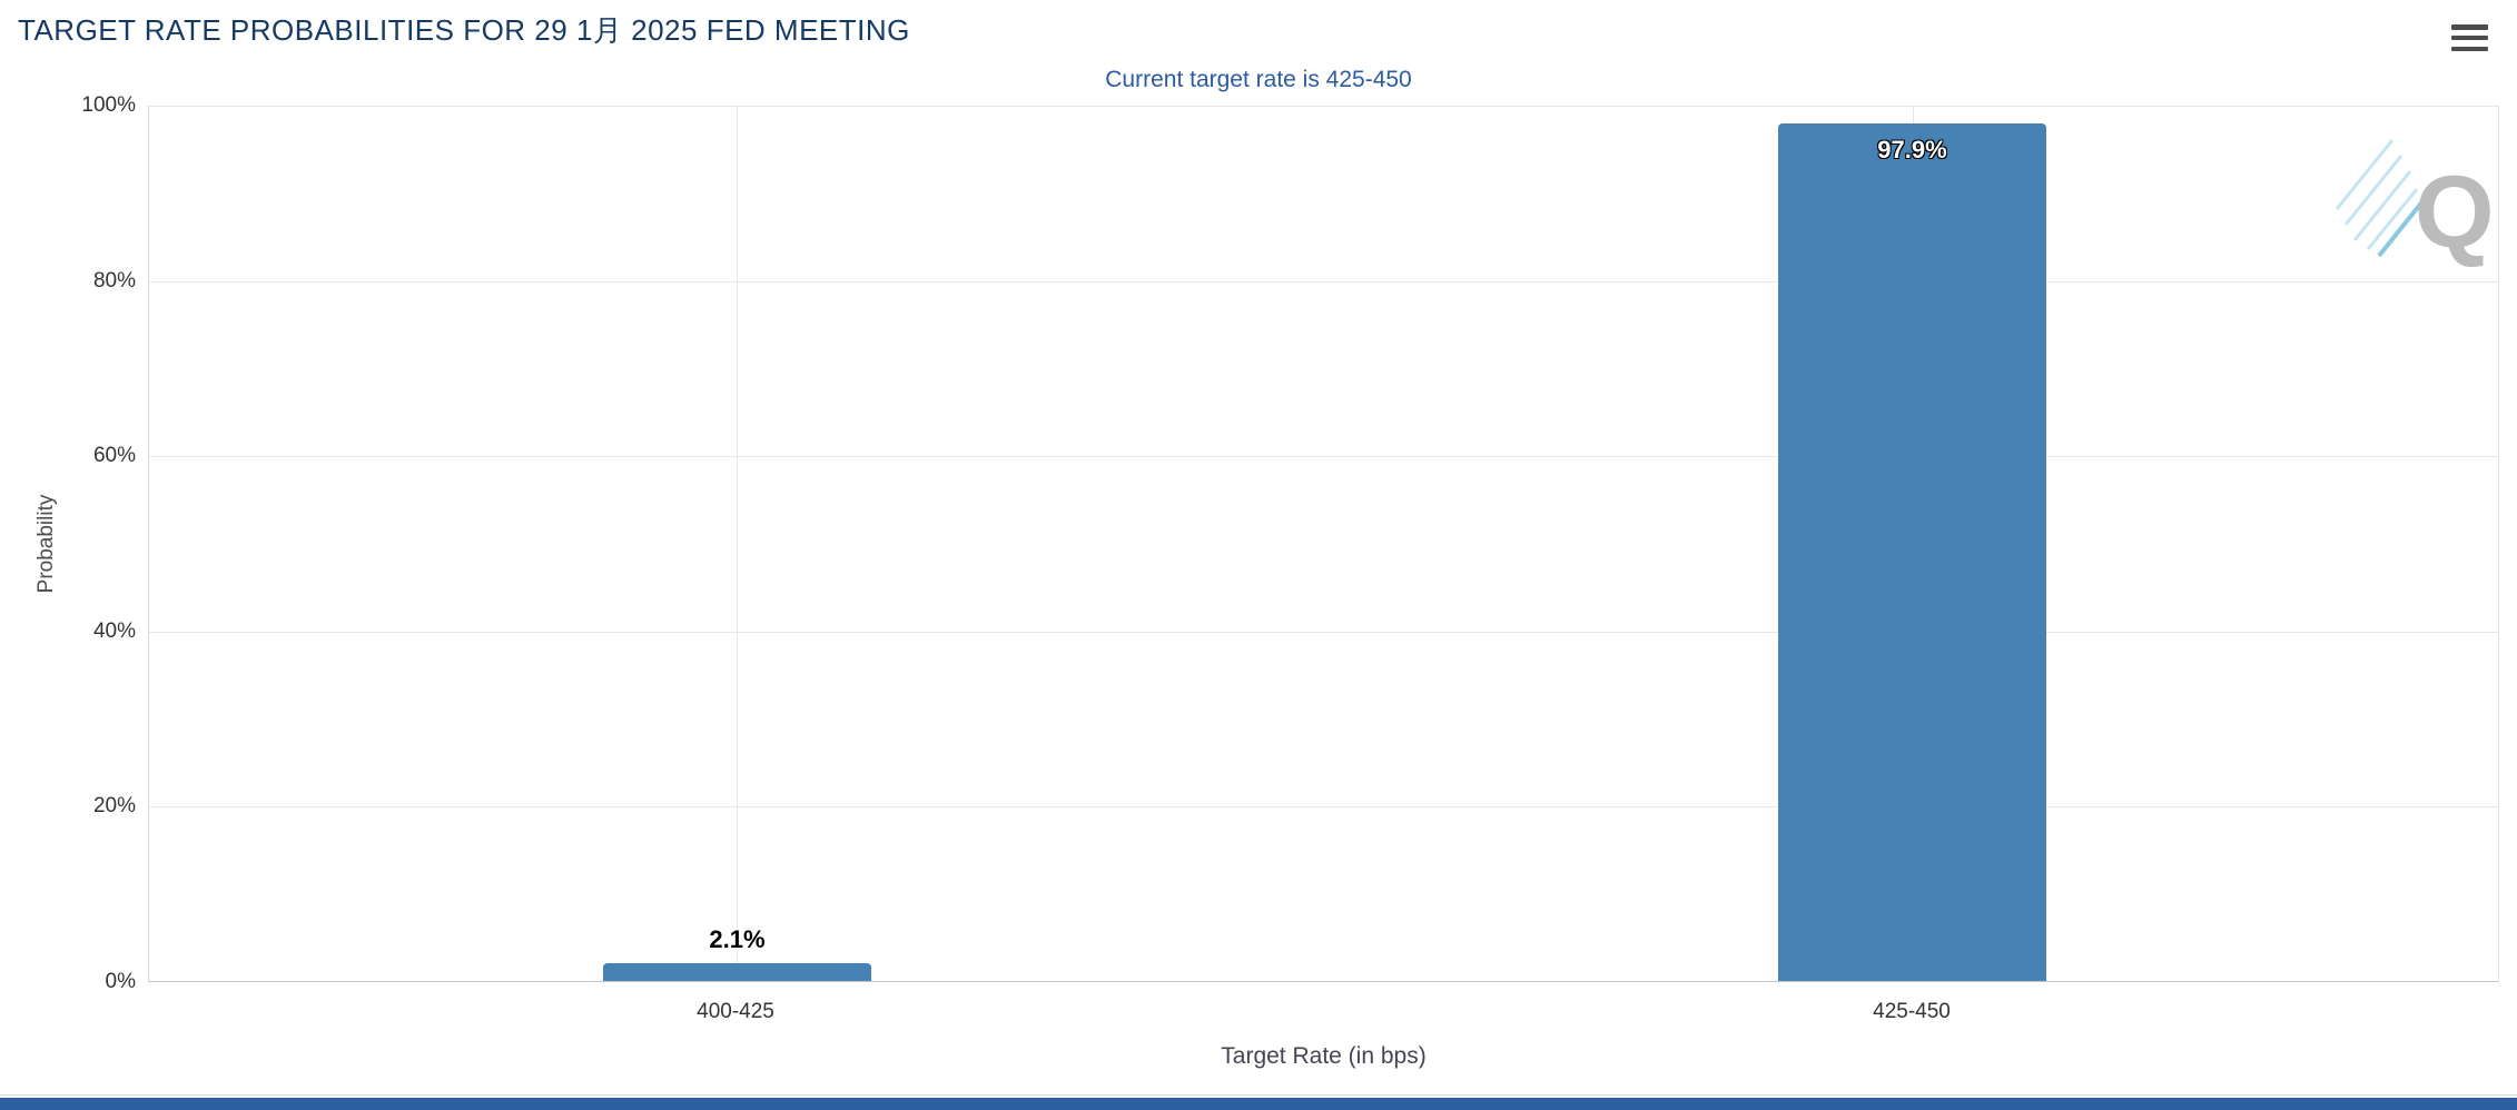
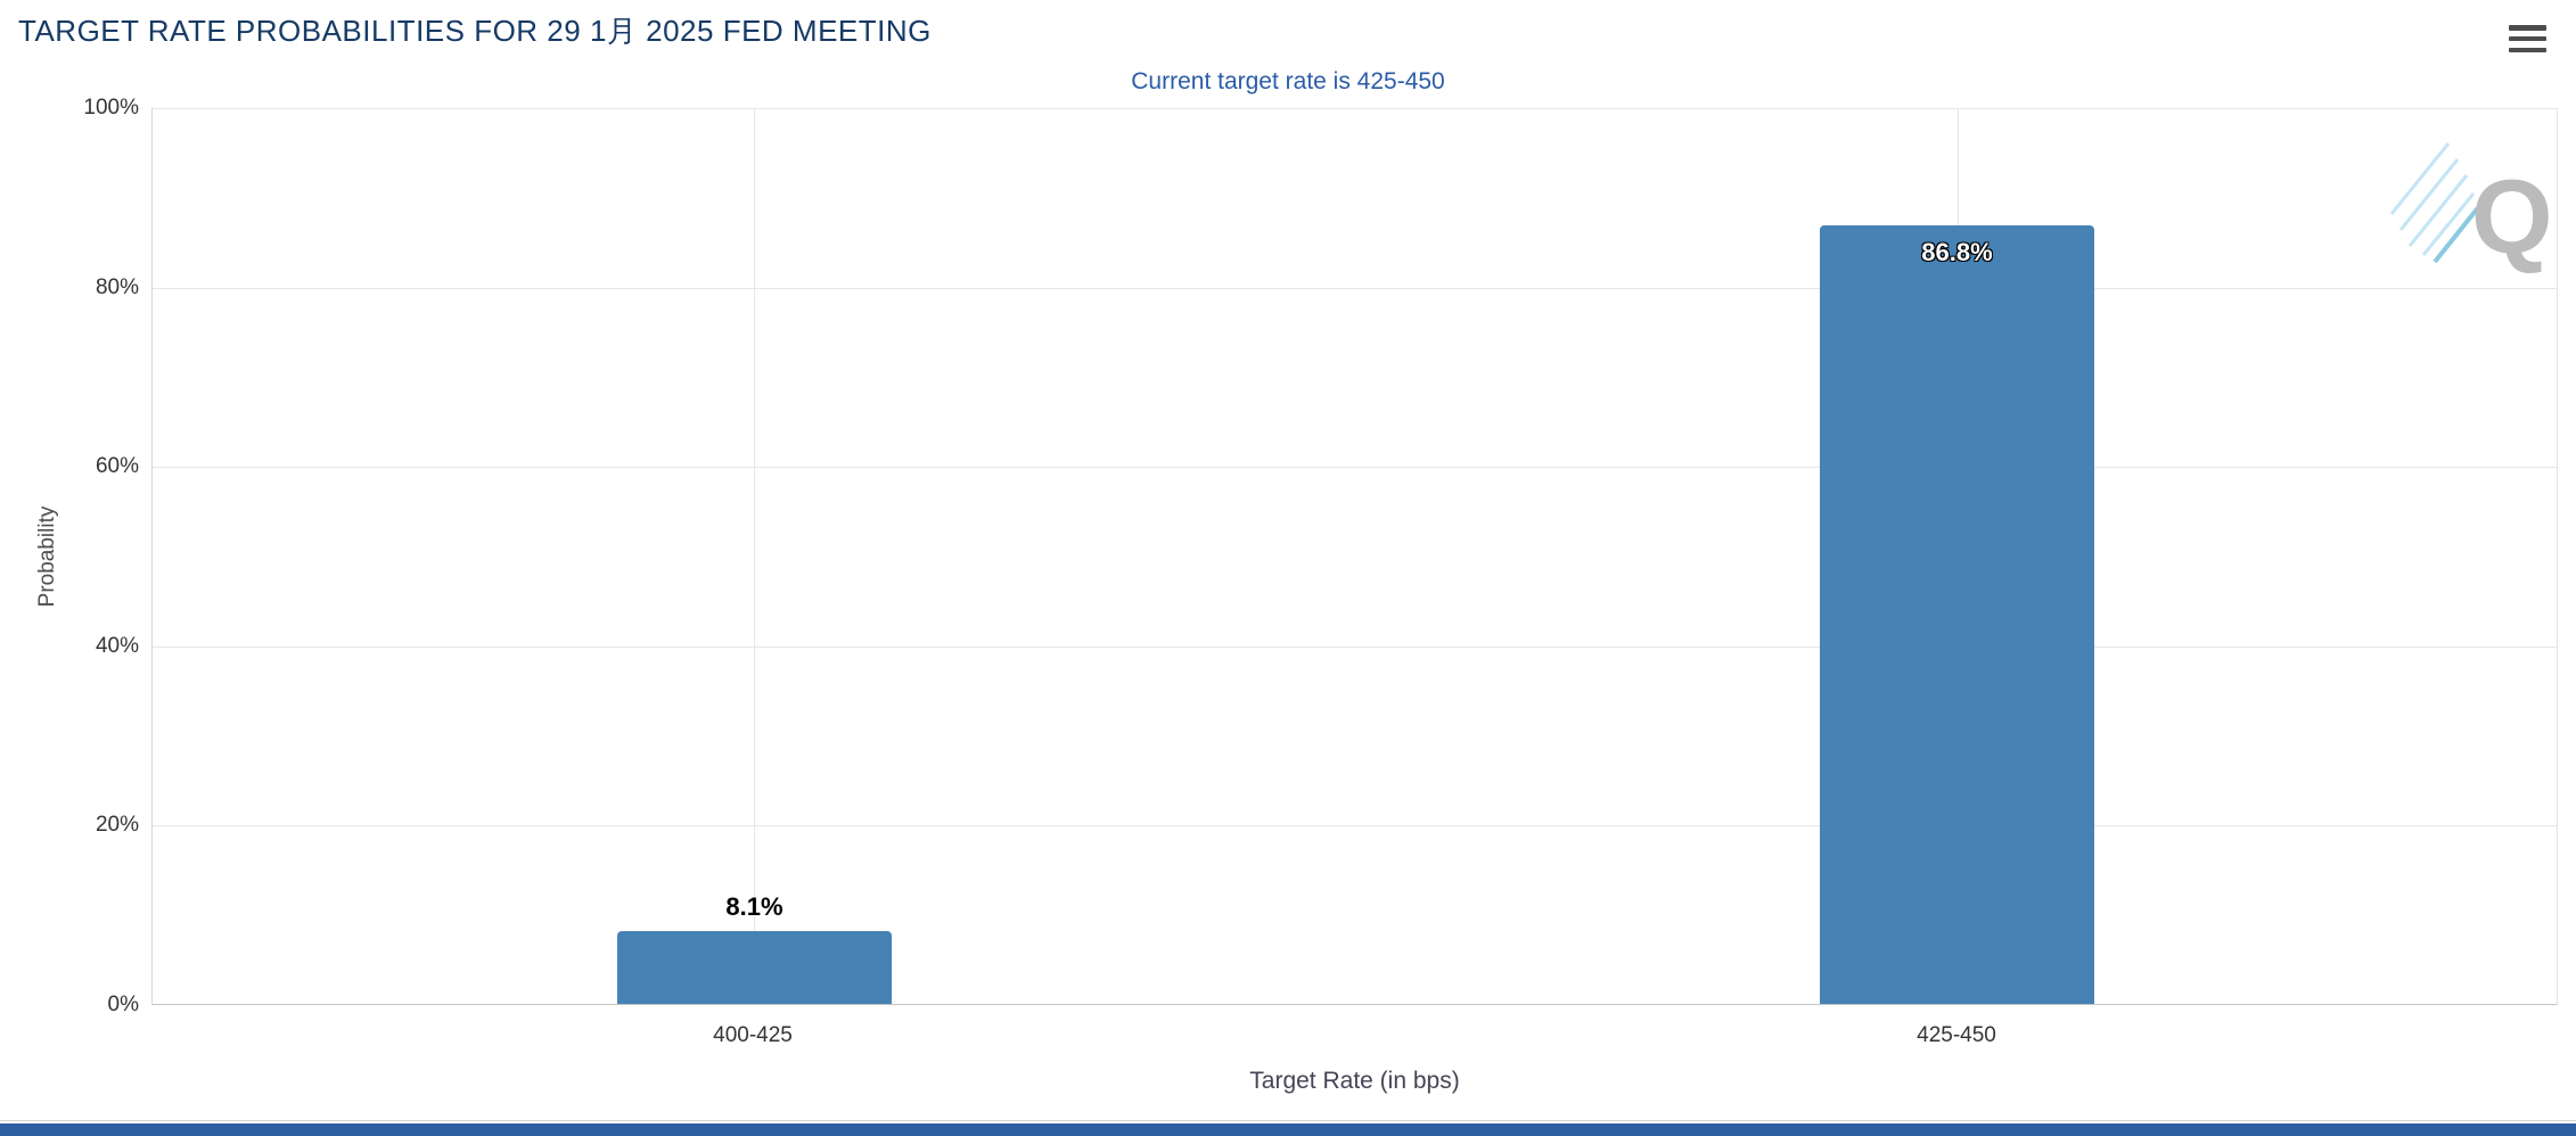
400-425: 2.1% -> 8.1%
425-450: 97.9% -> 86.8%
